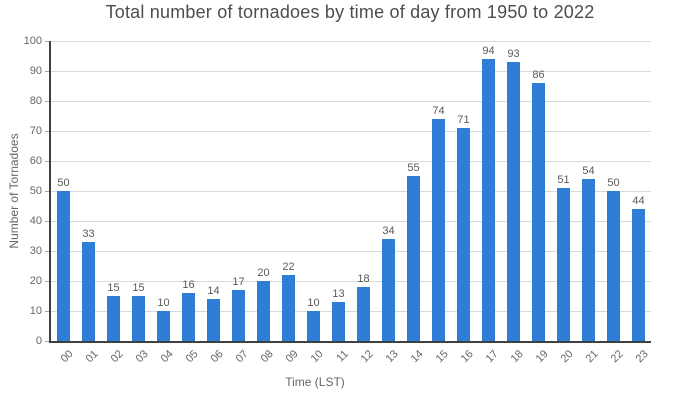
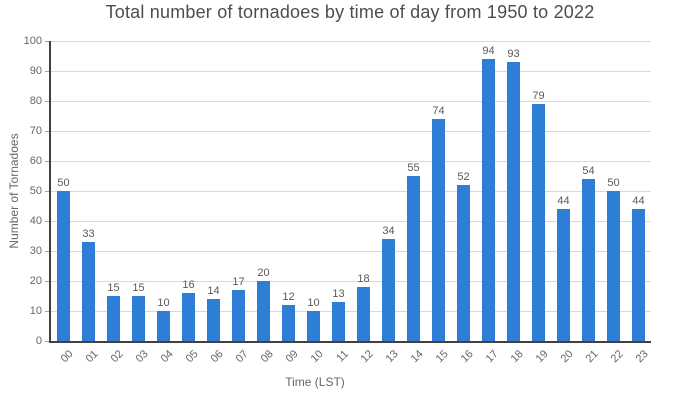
09: 22 -> 12
16: 71 -> 52
19: 86 -> 79
20: 51 -> 44
